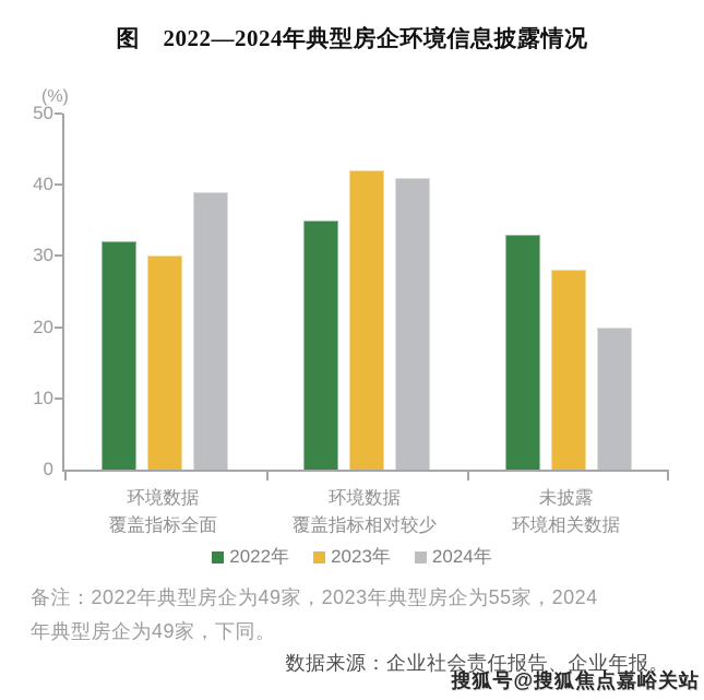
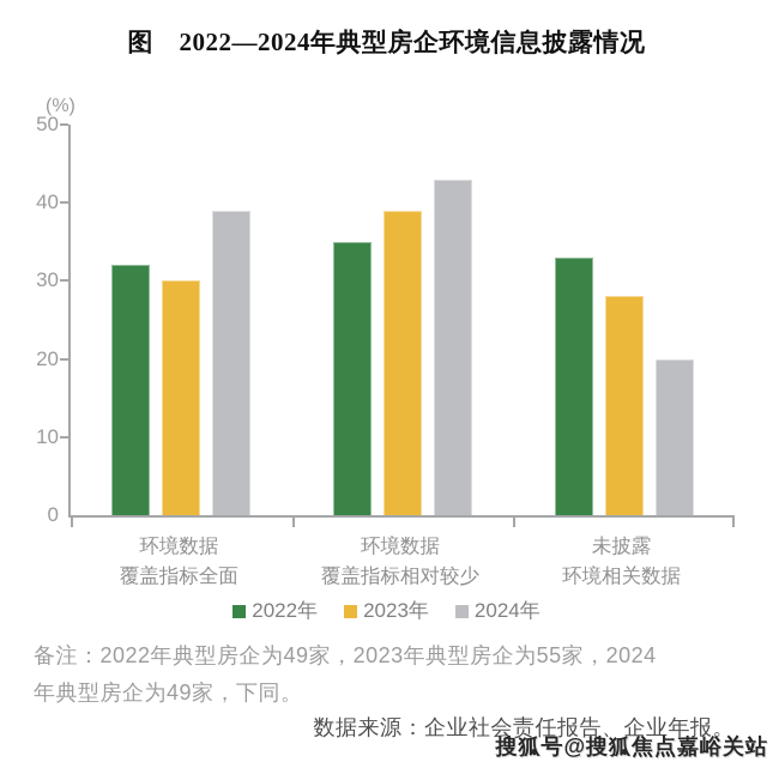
2023年/环境数据 覆盖指标相对较少: 42 -> 39
2024年/环境数据 覆盖指标相对较少: 41 -> 43
